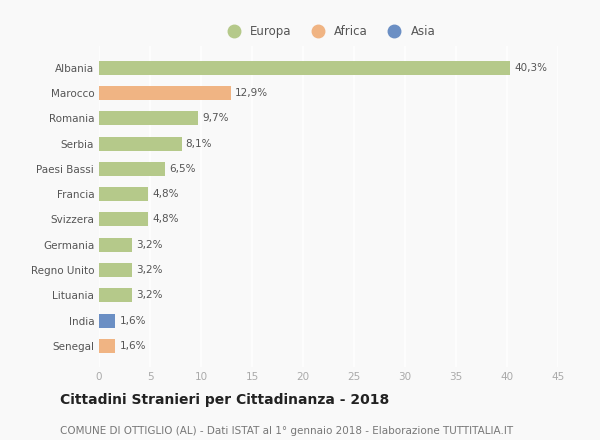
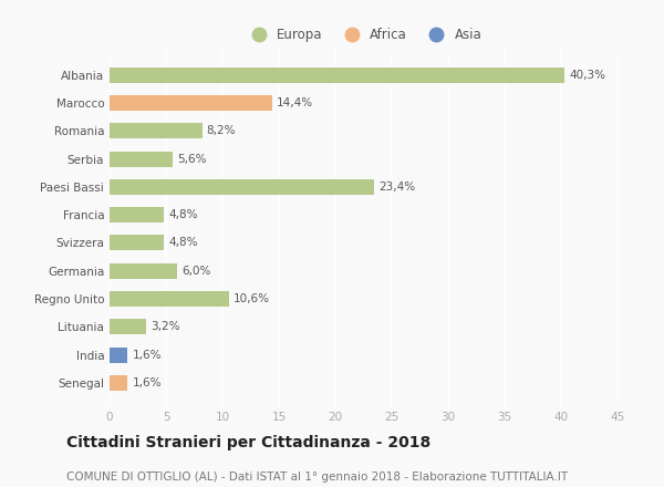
Marocco: 12,9% -> 14,4%
Romania: 9,7% -> 8,2%
Serbia: 8,1% -> 5,6%
Paesi Bassi: 6,5% -> 23,4%
Germania: 3,2% -> 6,0%
Regno Unito: 3,2% -> 10,6%
